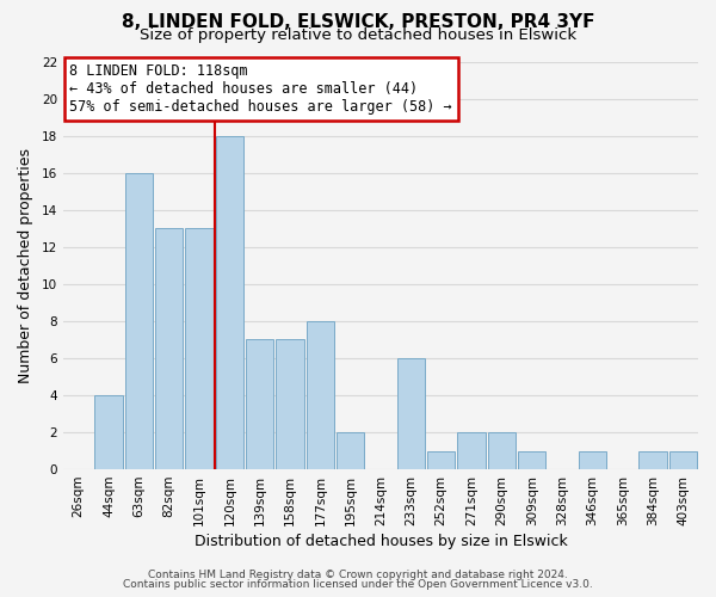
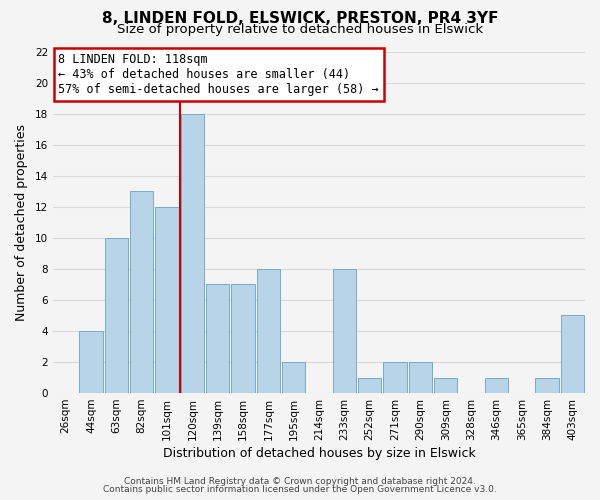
63sqm: 16 -> 10
101sqm: 13 -> 12
233sqm: 6 -> 8
403sqm: 1 -> 5
